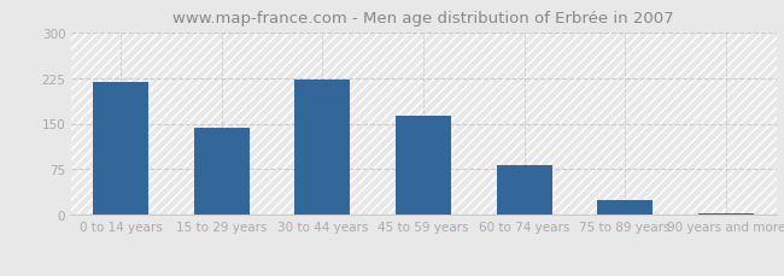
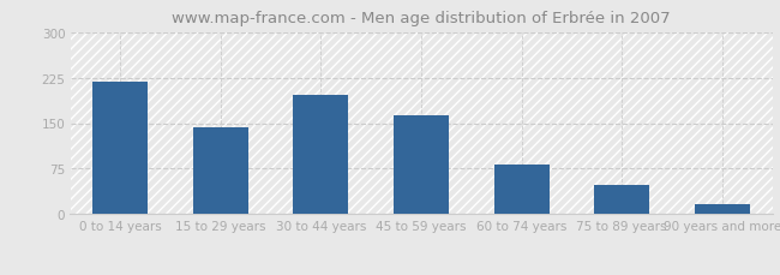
30 to 44 years: 222 -> 196
75 to 89 years: 25 -> 48
90 years and more: 3 -> 16
